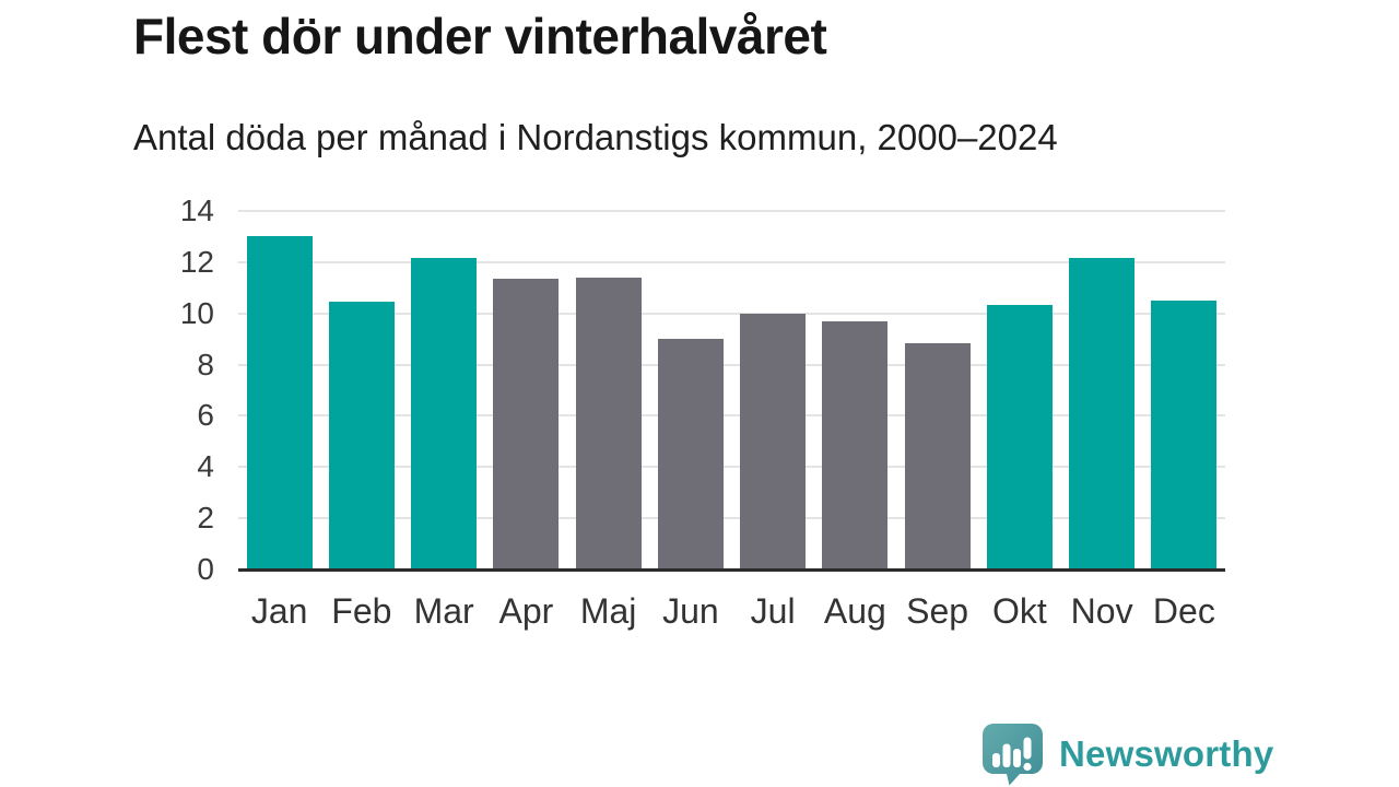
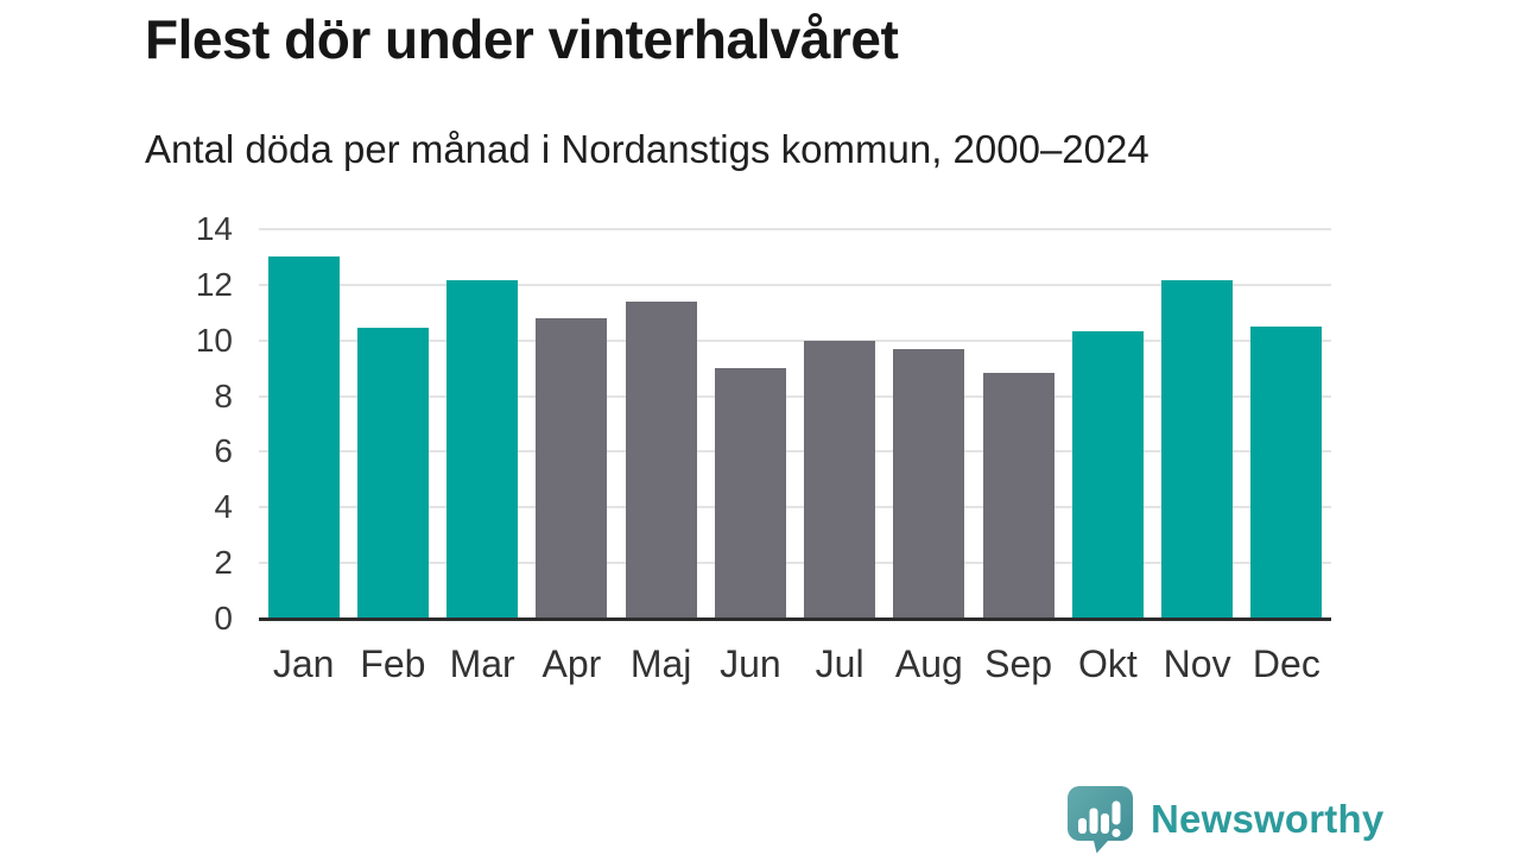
Apr: 11.3 -> 10.8
